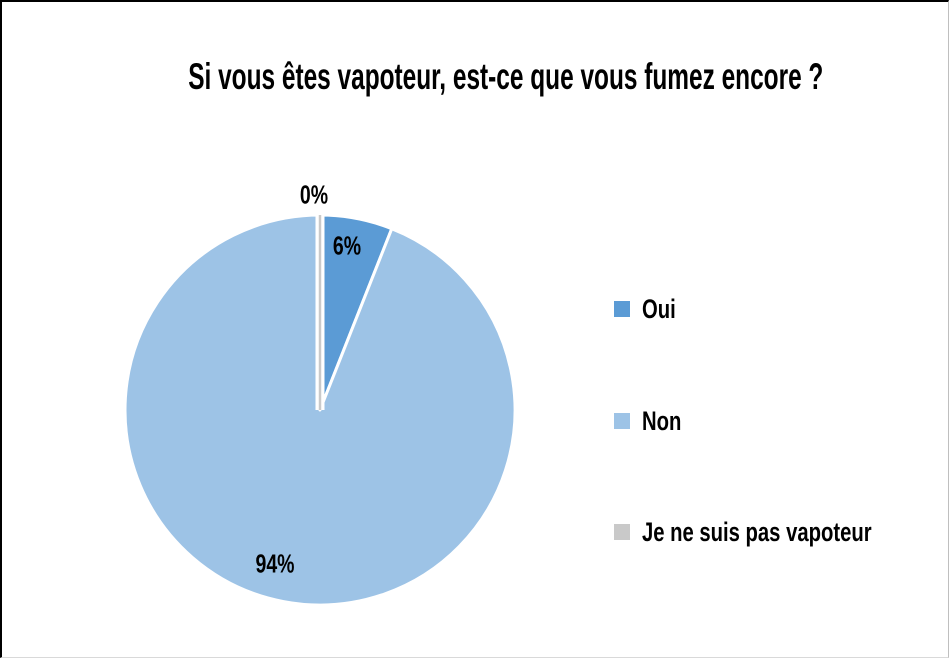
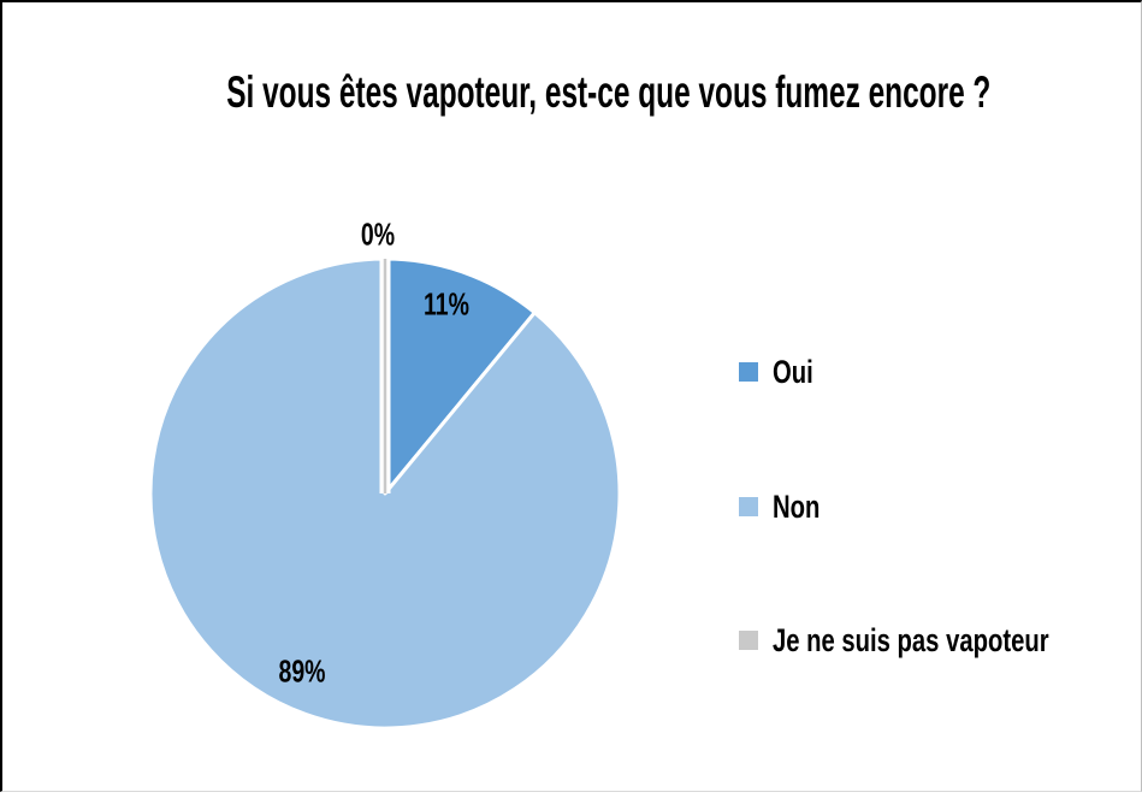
Oui: 6% -> 11%
Non: 94% -> 89%
